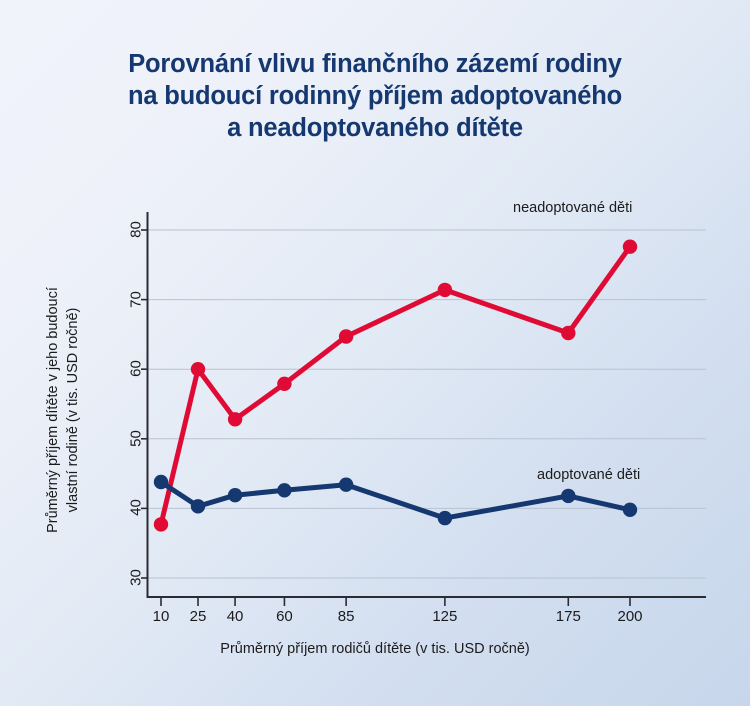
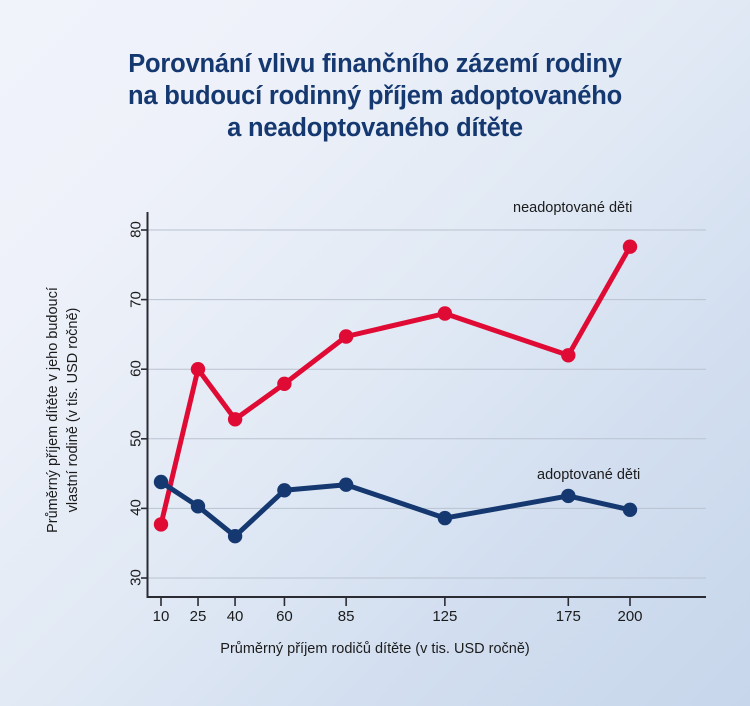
adoptované děti/40: 42 -> 36
neadoptované děti/125: 71 -> 68
neadoptované děti/175: 65 -> 62
